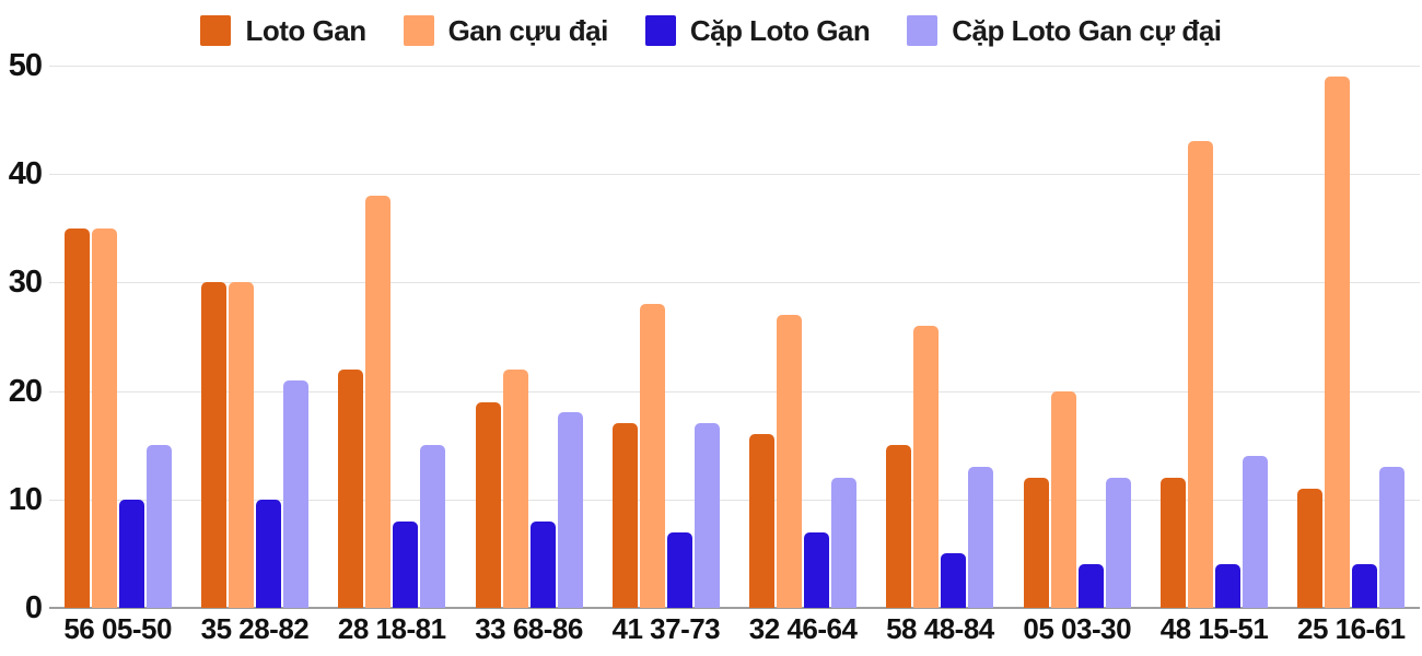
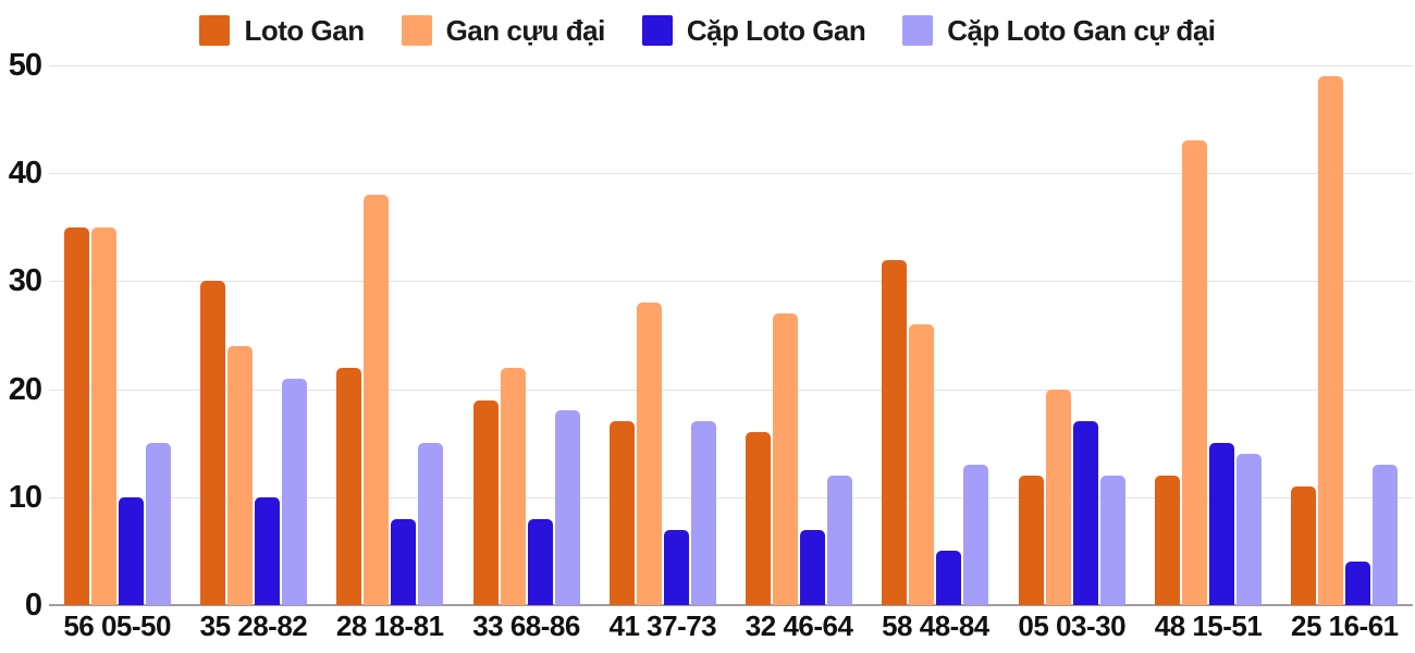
Gan cựu đại/35 28-82: 30 -> 24
Loto Gan/58 48-84: 15 -> 32
Cặp Loto Gan/05 03-30: 4 -> 17
Cặp Loto Gan/48 15-51: 4 -> 15
